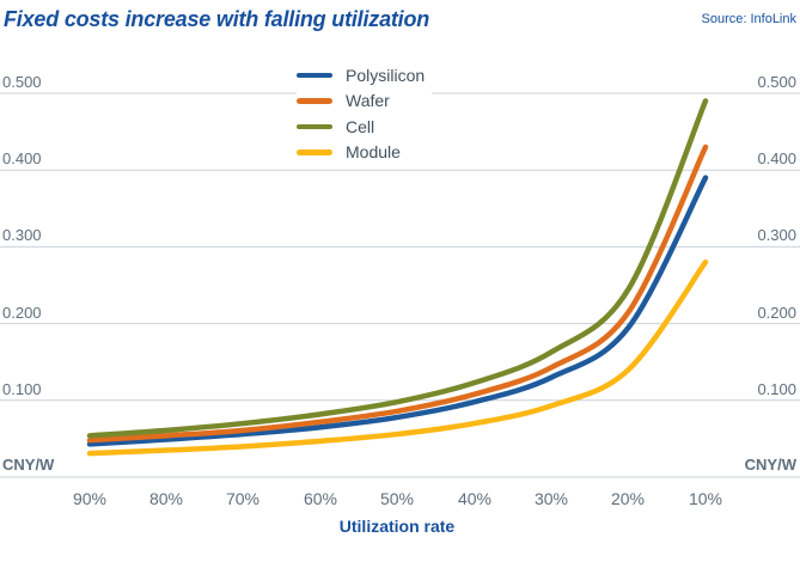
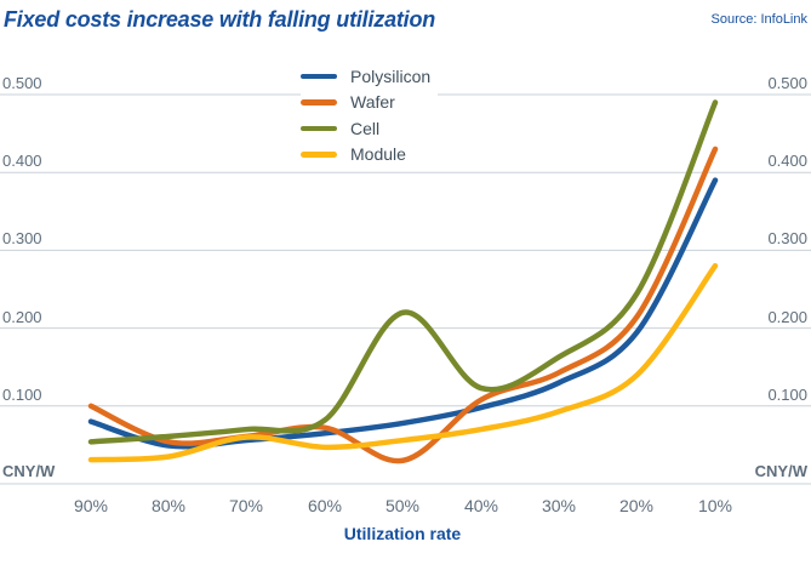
Polysilicon/90%: 0.04 -> 0.08
Wafer/90%: 0.05 -> 0.10
Module/70%: 0.04 -> 0.06
Wafer/50%: 0.09 -> 0.03
Cell/50%: 0.10 -> 0.22
